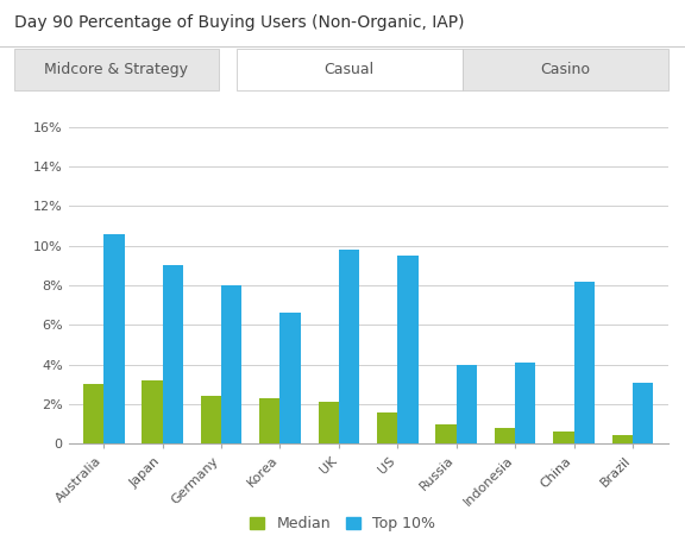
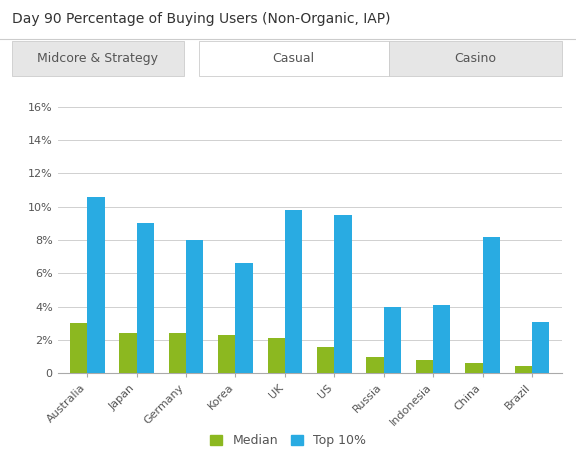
Median/Japan: 3.2% -> 2.4%
